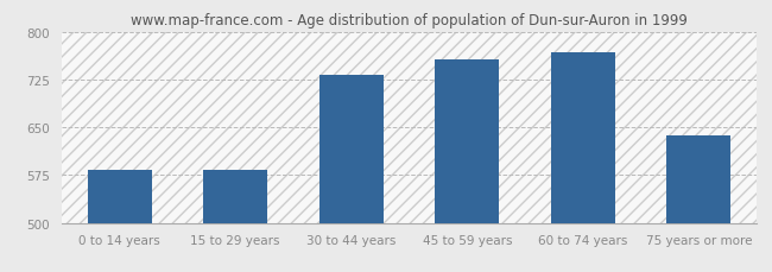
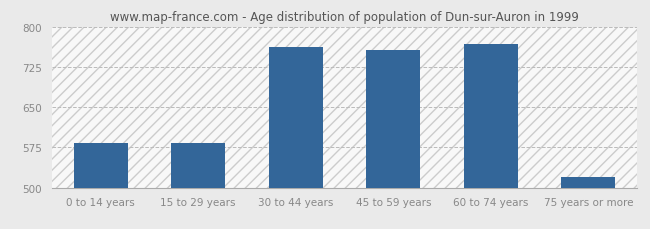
30 to 44 years: 732 -> 762
75 years or more: 638 -> 519
